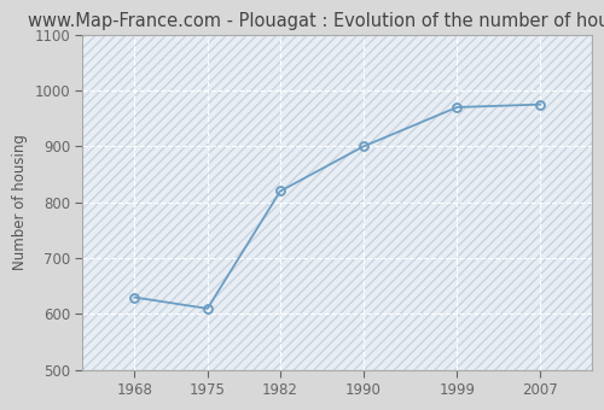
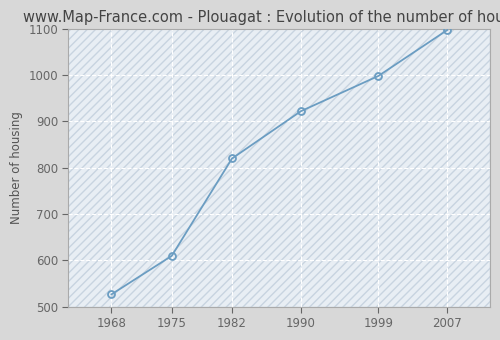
1968: 630 -> 527
1990: 900 -> 922
1999: 970 -> 998
2007: 975 -> 1097
